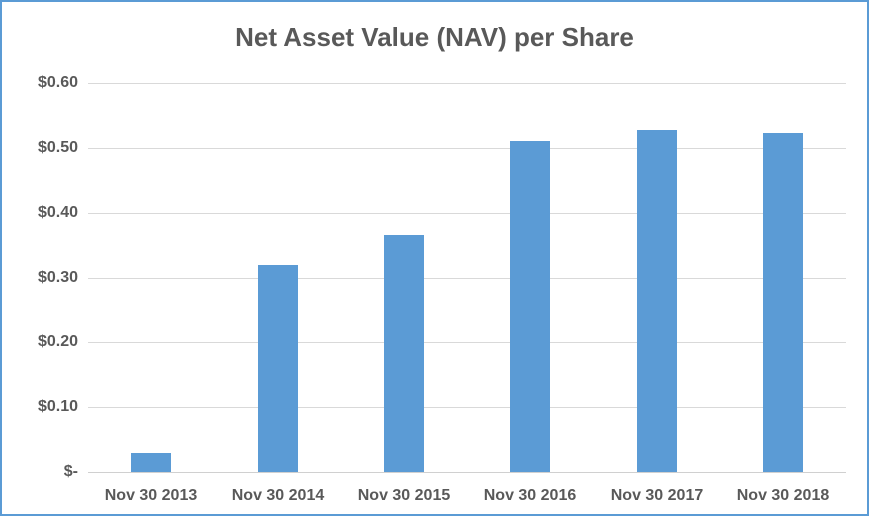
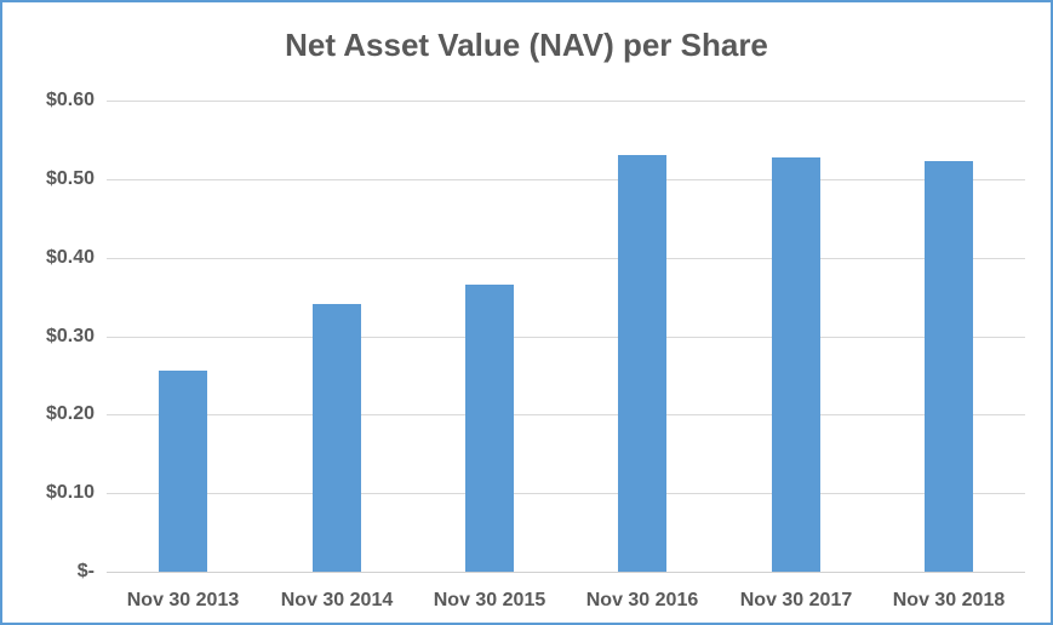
Nov 30 2013: $0.03 -> $0.26
Nov 30 2014: $0.32 -> $0.34
Nov 30 2016: $0.51 -> $0.53
